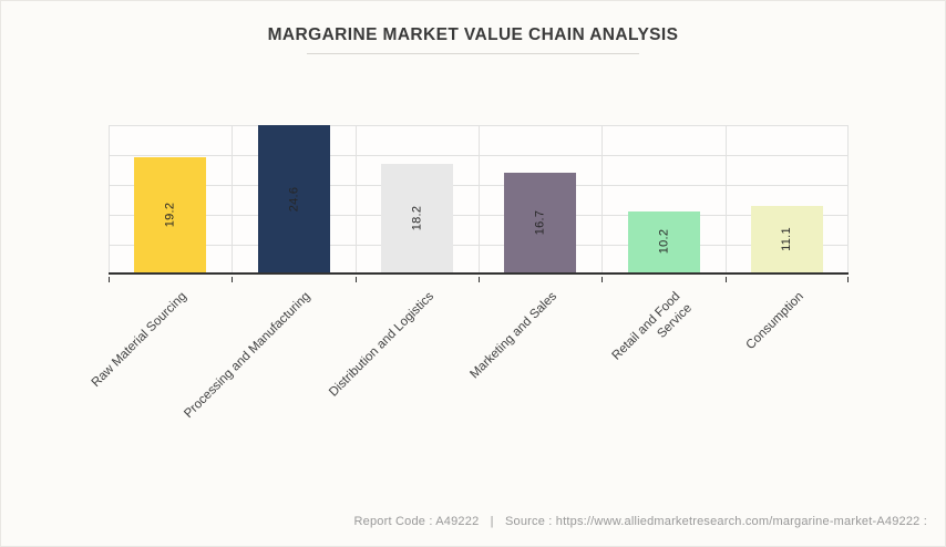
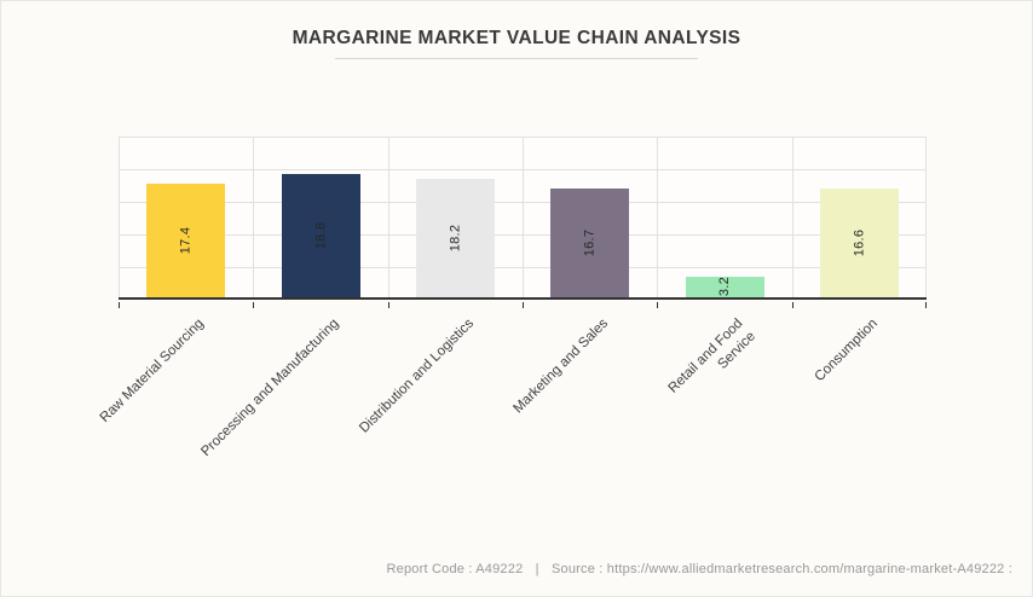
Raw Material Sourcing: 19.2 -> 17.4
Processing and Manufacturing: 24.6 -> 18.8
Retail and Food Service: 10.2 -> 3.2
Consumption: 11.1 -> 16.6
